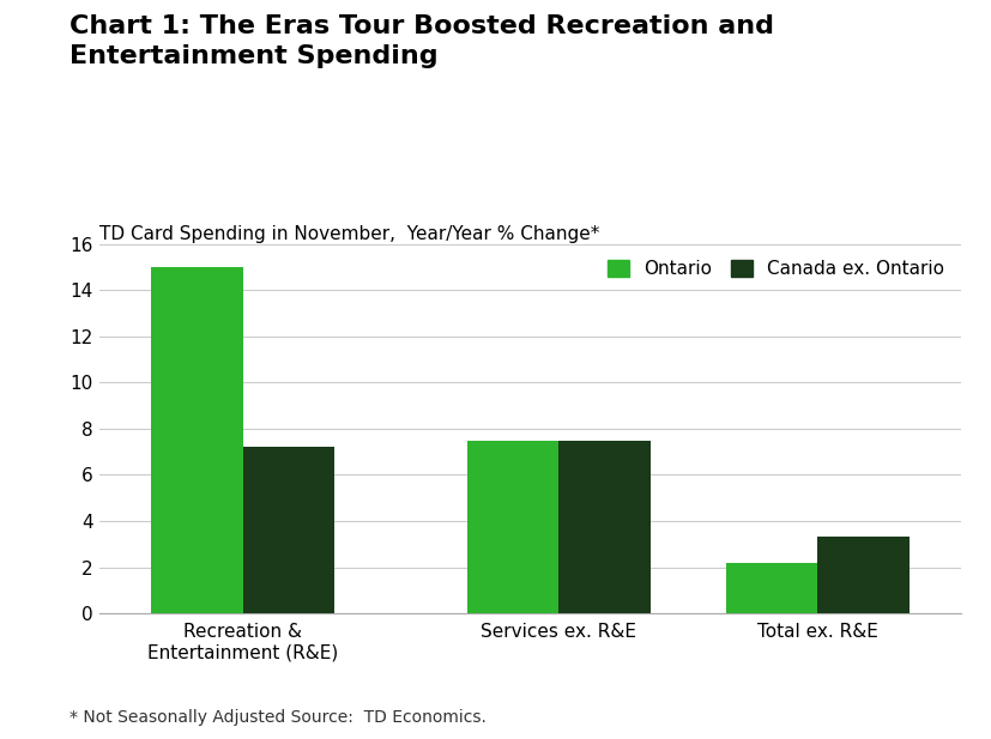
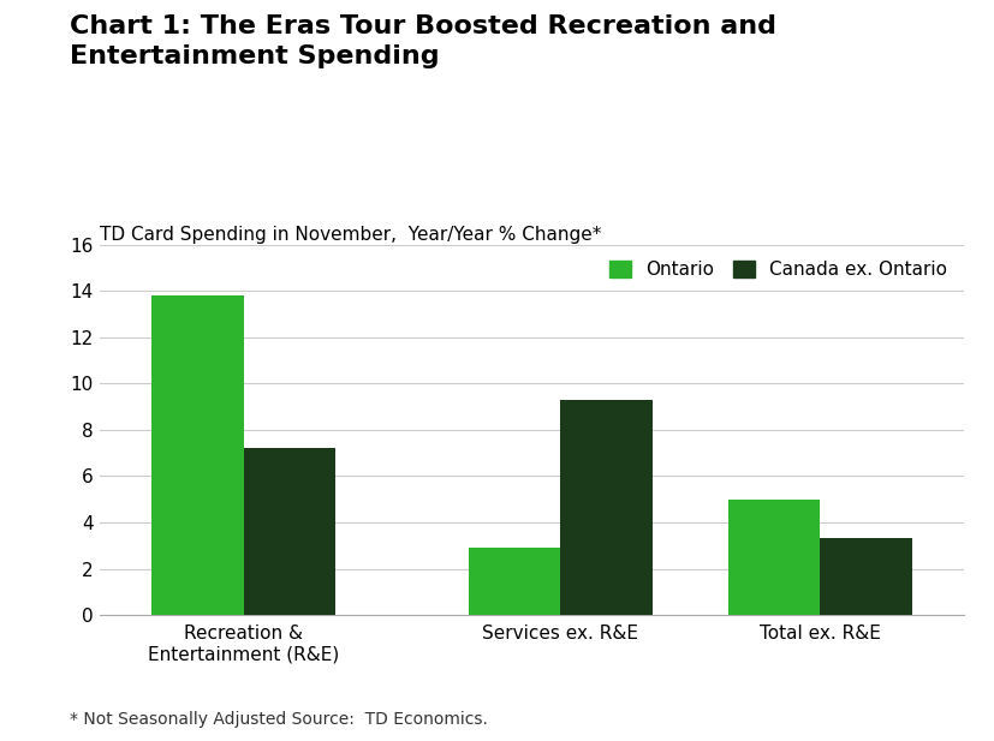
Ontario/Recreation & Entertainment (R&E): 15.0 -> 13.8
Ontario/Services ex. R&E: 7.5 -> 2.9
Canada ex. Ontario/Services ex. R&E: 7.5 -> 9.3
Ontario/Total ex. R&E: 2.2 -> 5.0
